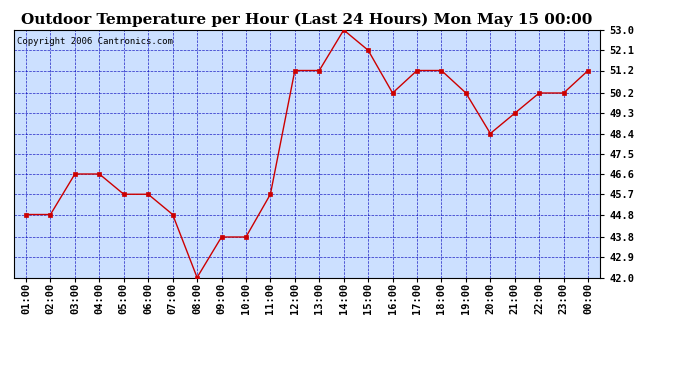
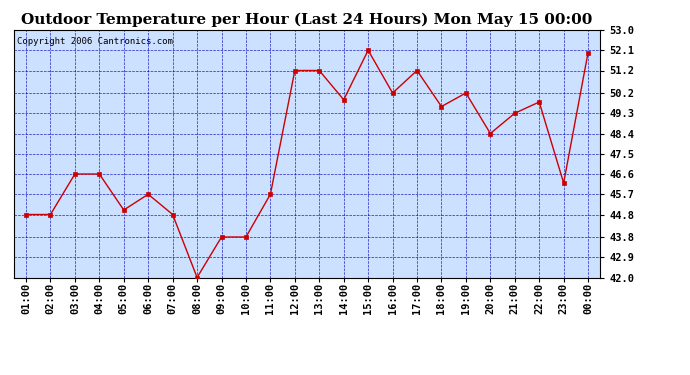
05:00: 45.7 -> 45.0
14:00: 53.0 -> 49.9
18:00: 51.2 -> 49.6
22:00: 50.2 -> 49.8
23:00: 50.2 -> 46.2
00:00: 51.2 -> 52.0
